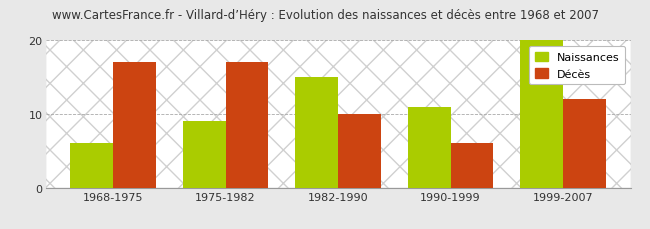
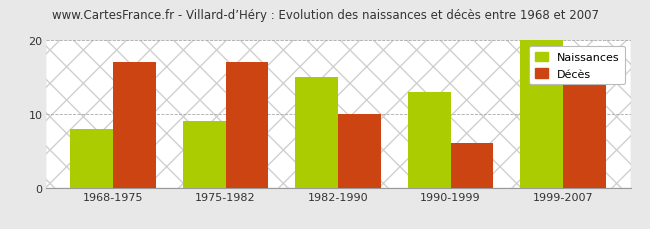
Naissances/1968-1975: 6 -> 8
Naissances/1990-1999: 11 -> 13
Décès/1999-2007: 12 -> 14
